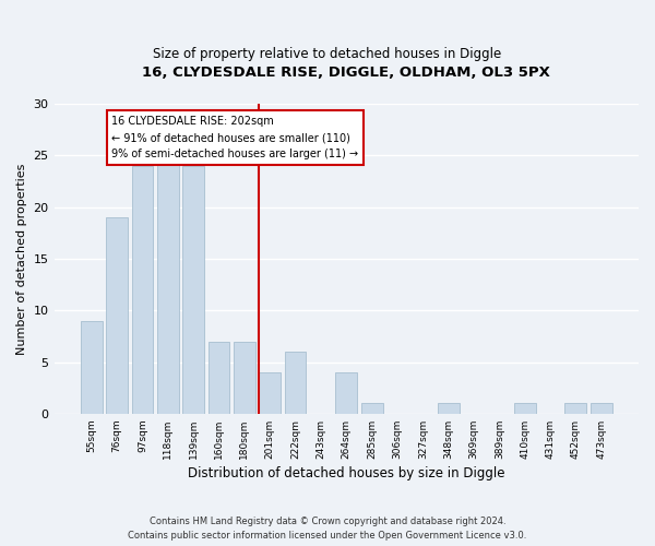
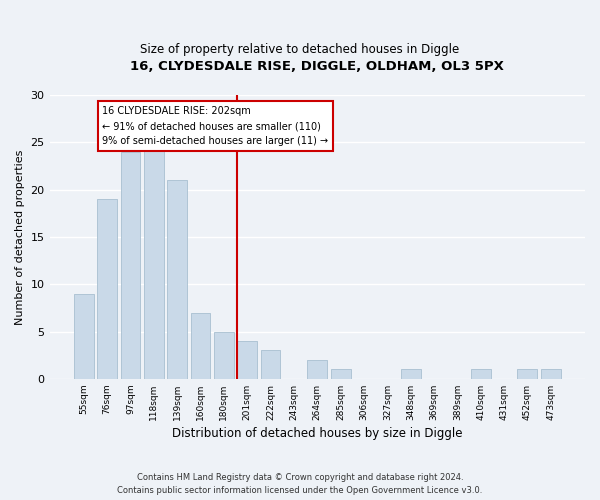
139sqm: 24 -> 21
180sqm: 7 -> 5
222sqm: 6 -> 3
264sqm: 4 -> 2
